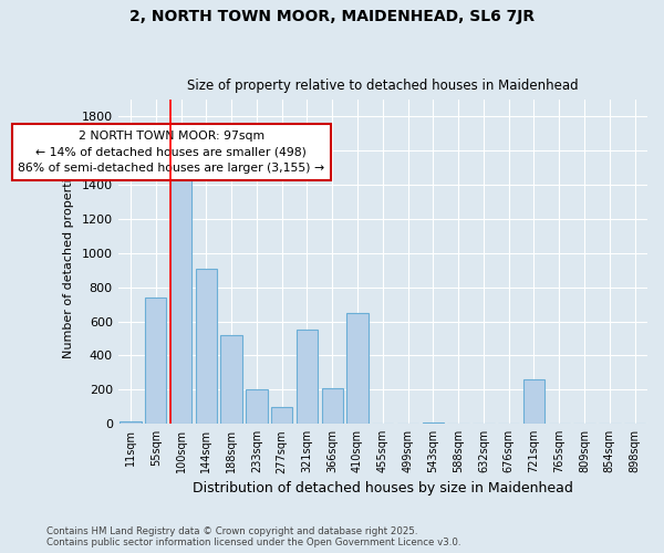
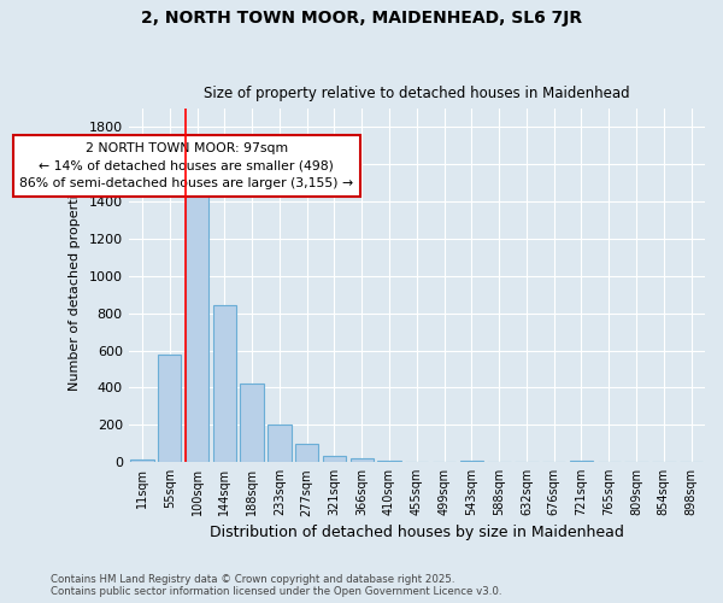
55sqm: 740 -> 580
144sqm: 910 -> 840
188sqm: 520 -> 420
321sqm: 550 -> 40
366sqm: 210 -> 20
410sqm: 650 -> 10
721sqm: 260 -> 10
